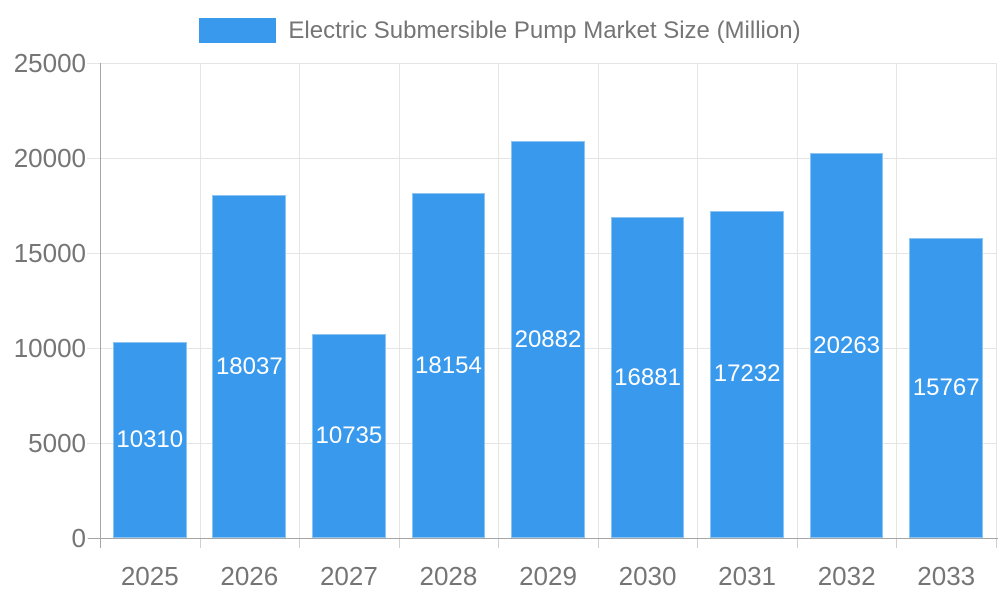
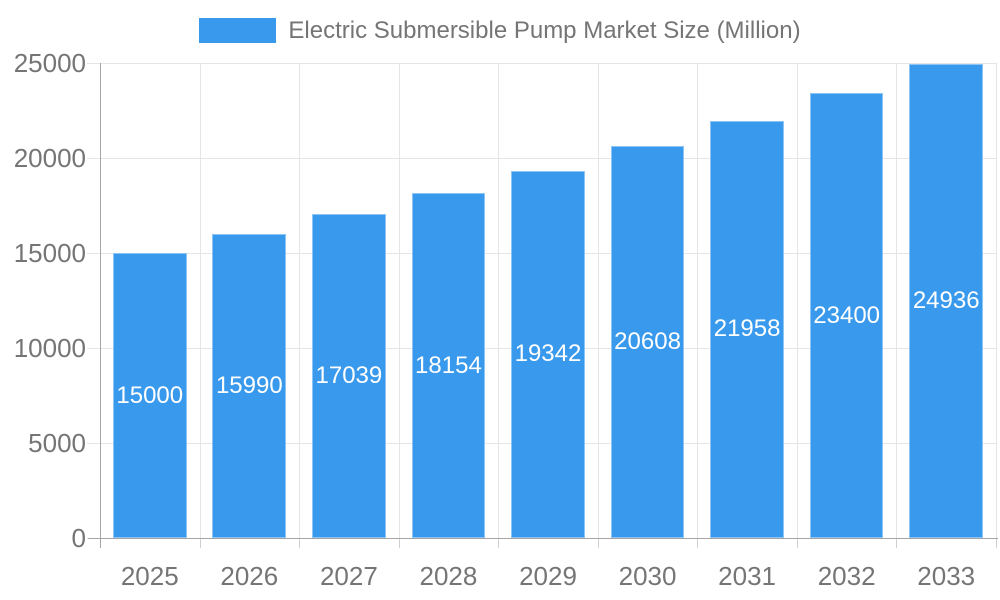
2025: 10310 -> 15000
2026: 18037 -> 15990
2027: 10735 -> 17039
2029: 20882 -> 19342
2030: 16881 -> 20608
2031: 17232 -> 21958
2032: 20263 -> 23400
2033: 15767 -> 24936
